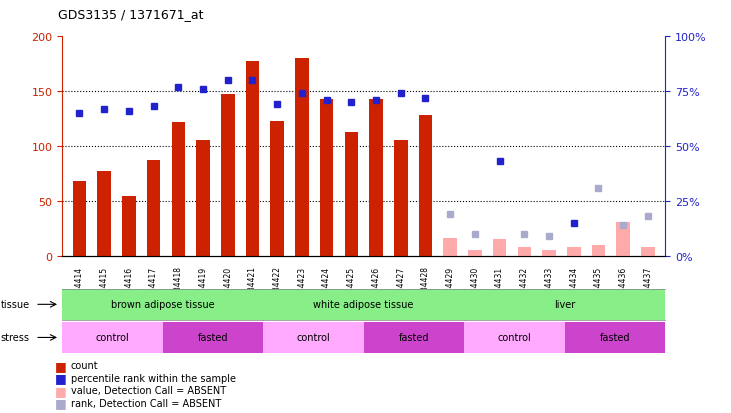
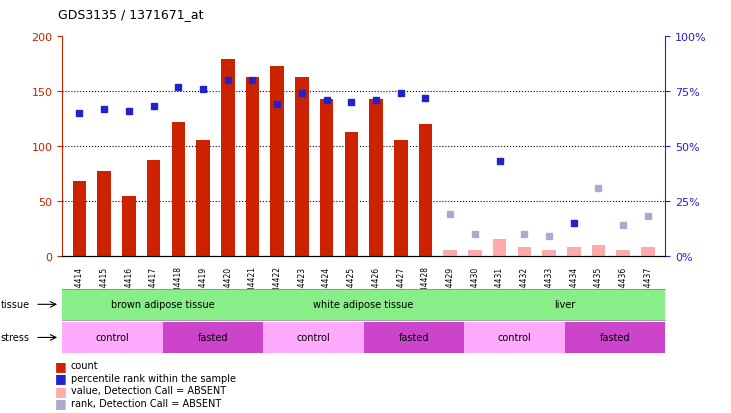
GSM184420: 147 -> 179
GSM184421: 177 -> 163
GSM184422: 123 -> 173
GSM184423: 180 -> 163
GSM184428: 128 -> 120
GSM184429: 16 -> 5
GSM184436: 31 -> 5
